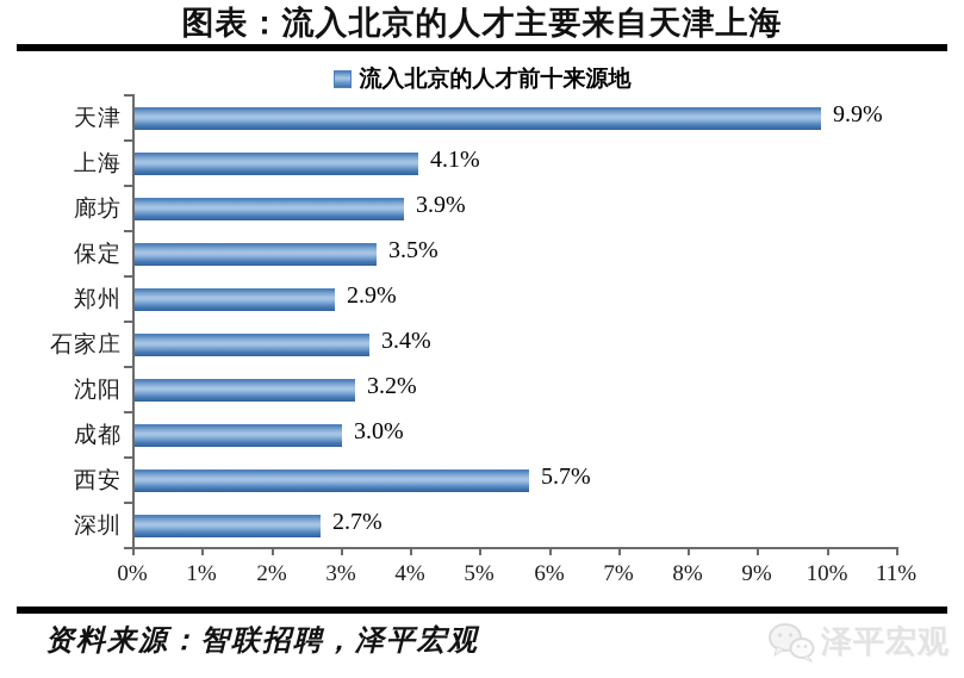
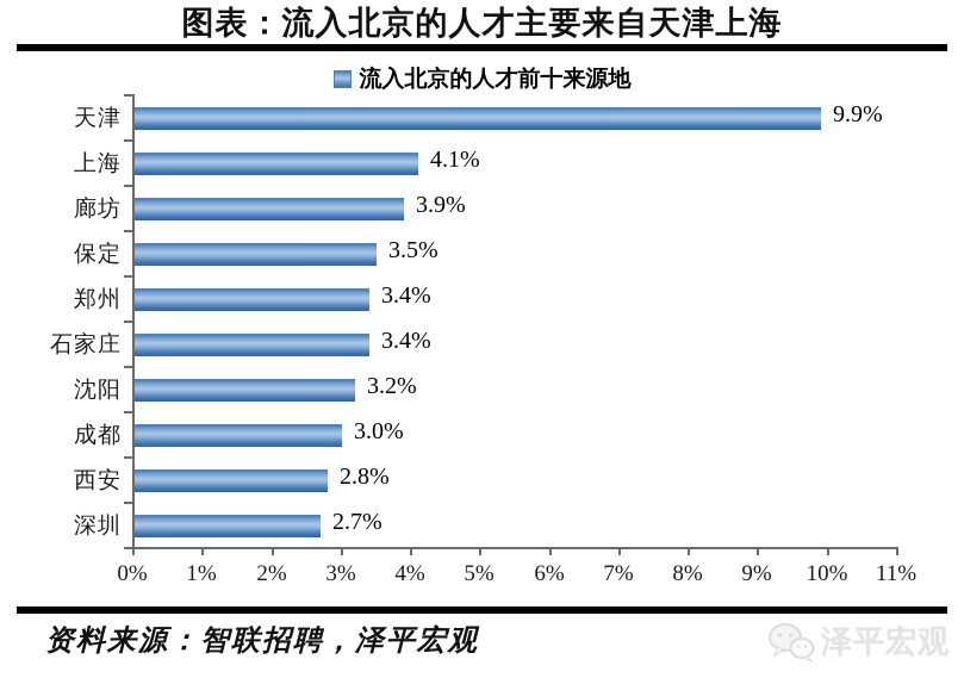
郑州: 2.9% -> 3.4%
西安: 5.7% -> 2.8%
